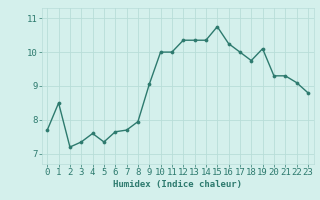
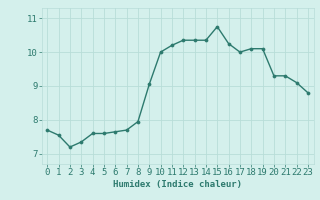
1: 8.50 -> 7.55
5: 7.35 -> 7.60
11: 10.00 -> 10.20
18: 9.75 -> 10.10
